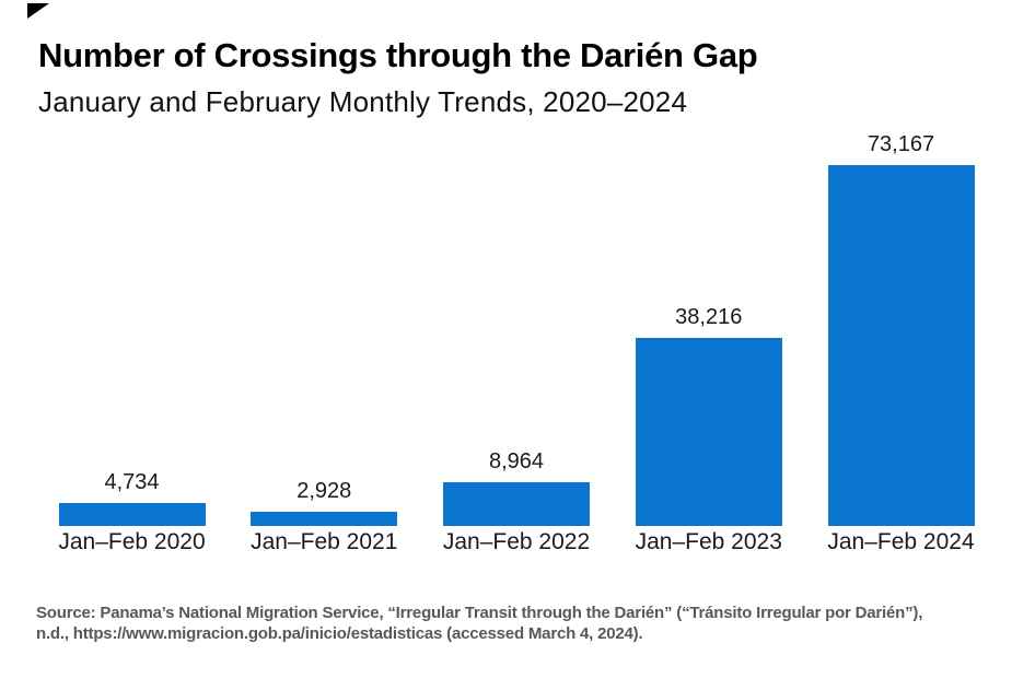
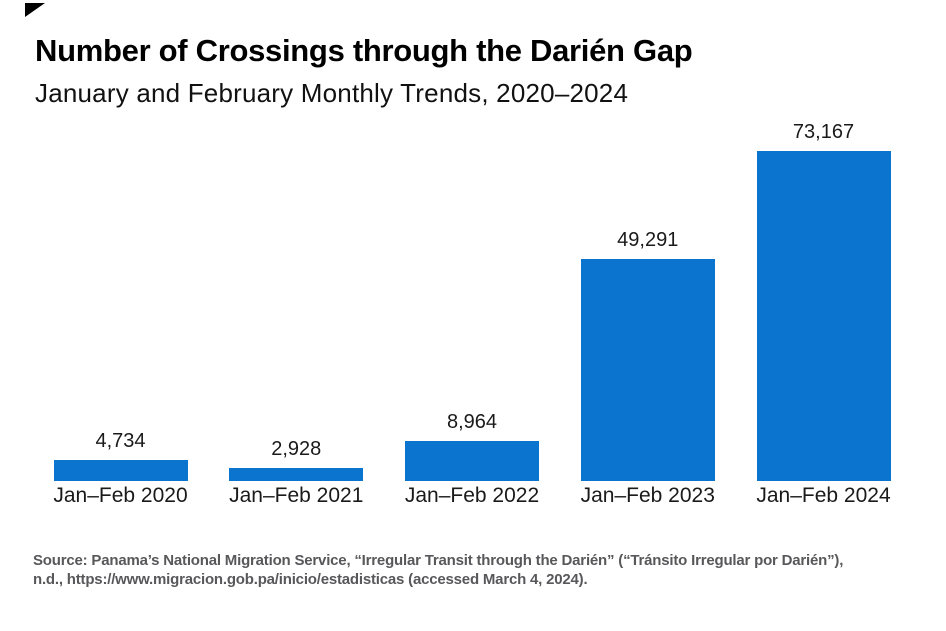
Jan–Feb 2023: 38,216 -> 49,291
